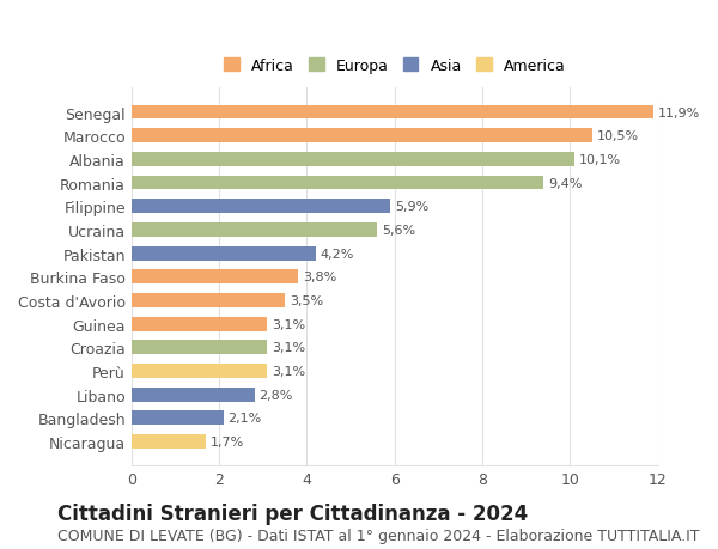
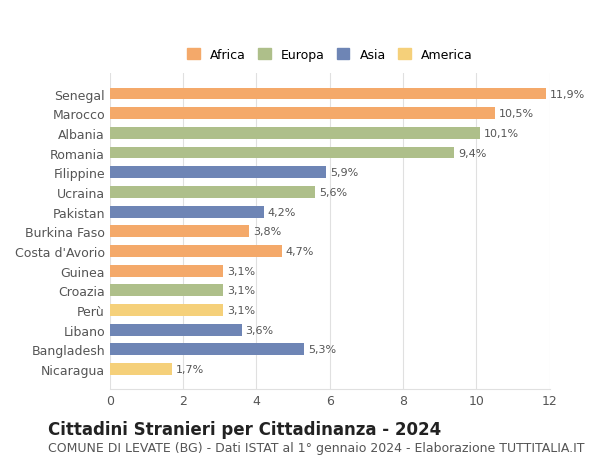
Costa d'Avorio: 3,5% -> 4,7%
Libano: 2,8% -> 3,6%
Bangladesh: 2,1% -> 5,3%
